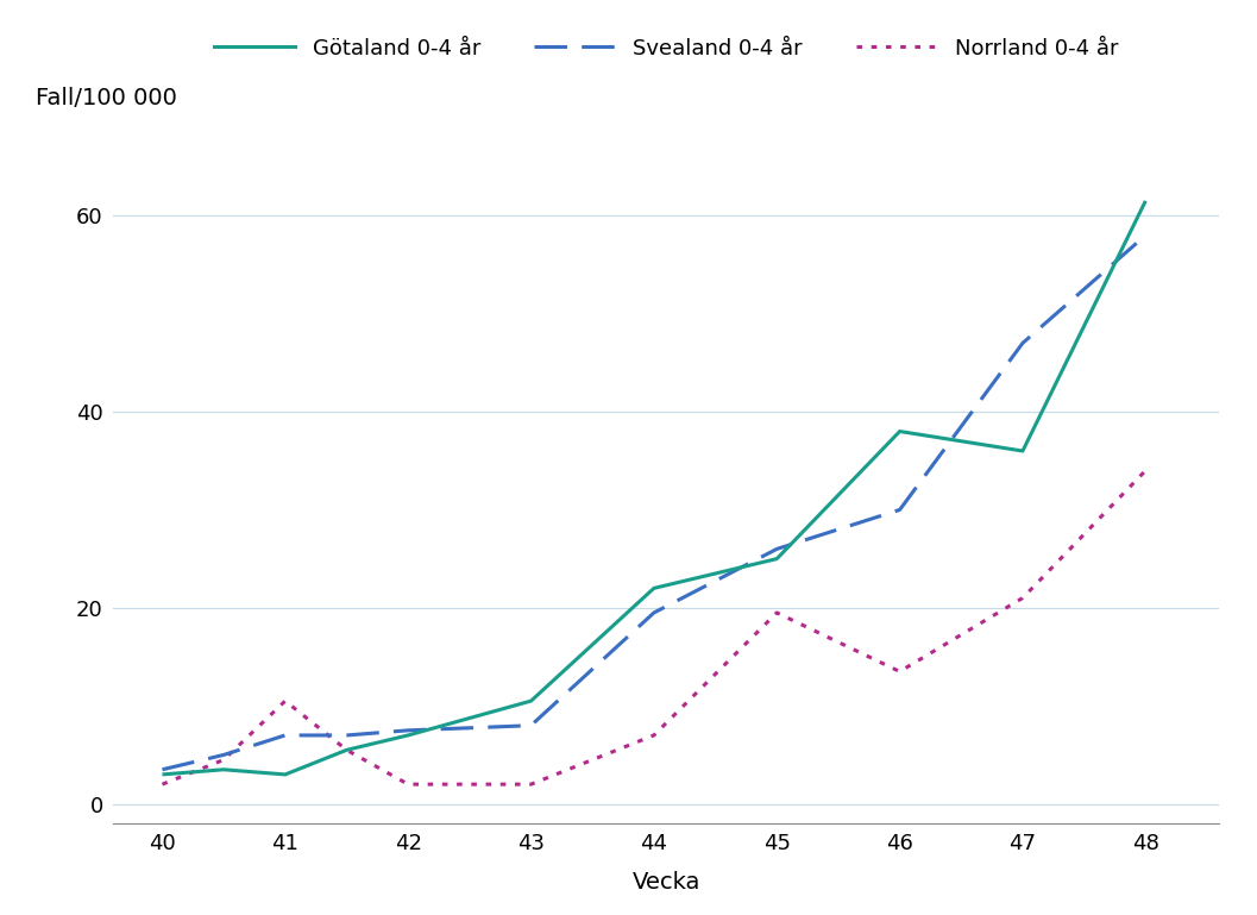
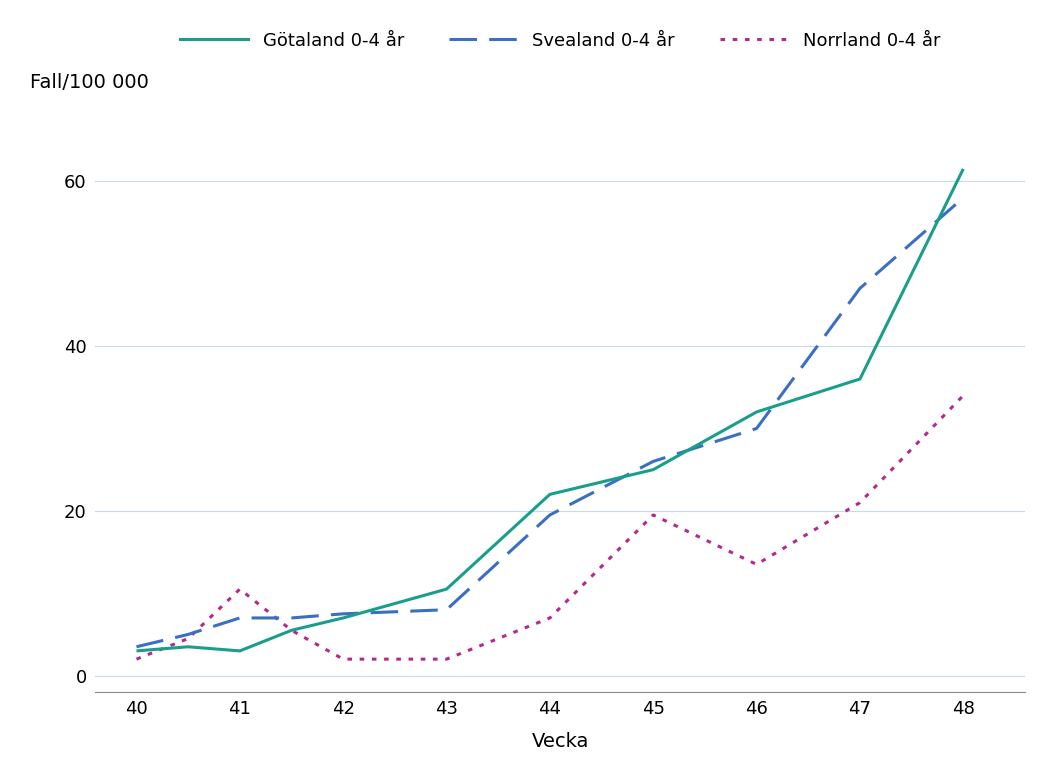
Götaland 0-4 år/46: 38.0 -> 32.0
